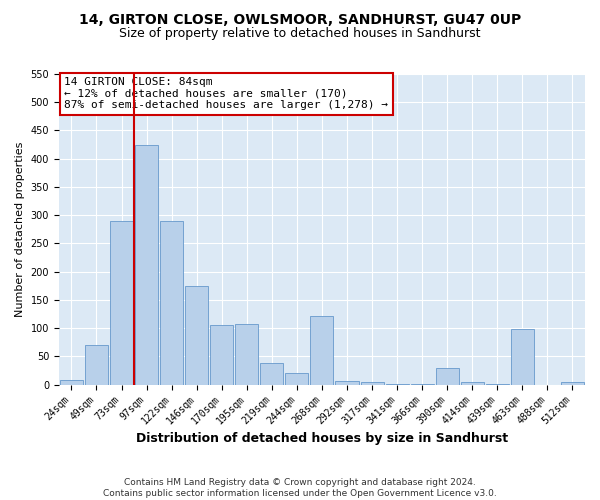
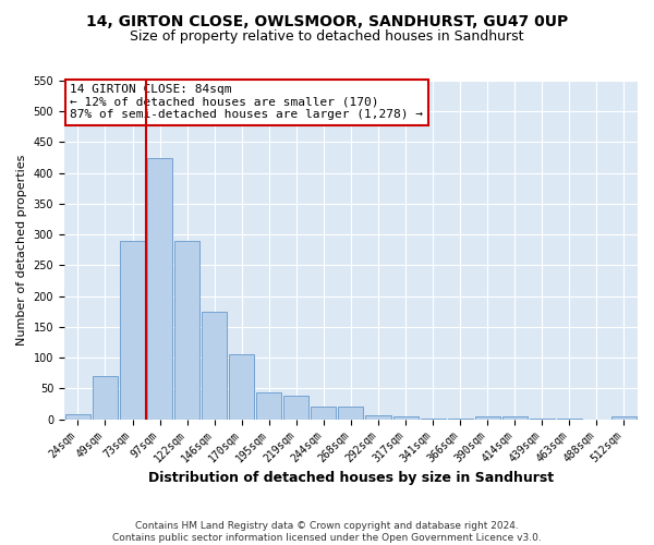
195sqm: 108 -> 43
268sqm: 122 -> 20
390sqm: 30 -> 5
463sqm: 98 -> 1
